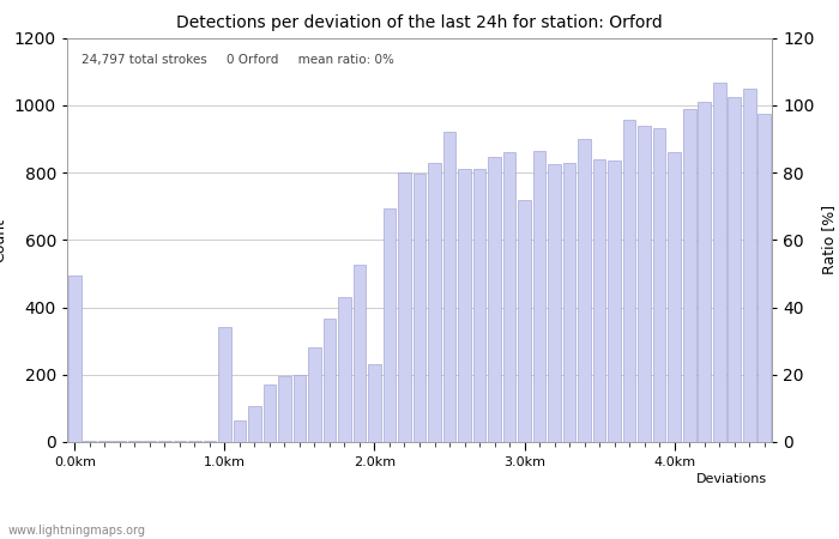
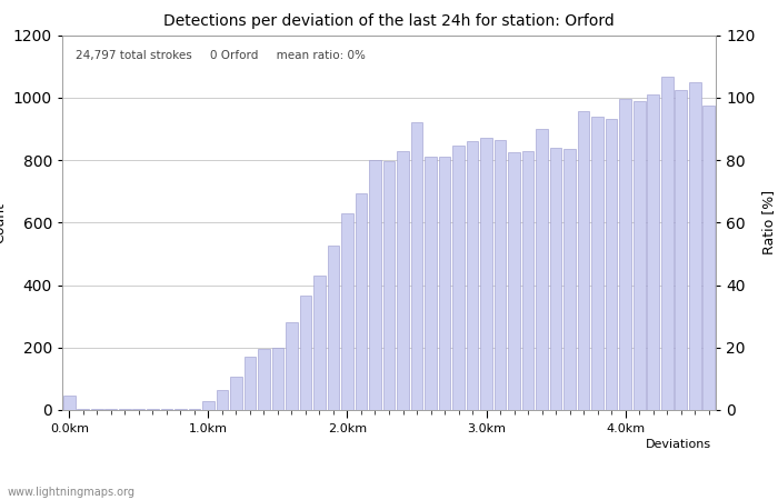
0.0km: 495 -> 45
1.0km: 340 -> 30
2.0km: 230 -> 630
3.0km: 720 -> 870
4.0km: 860 -> 995
